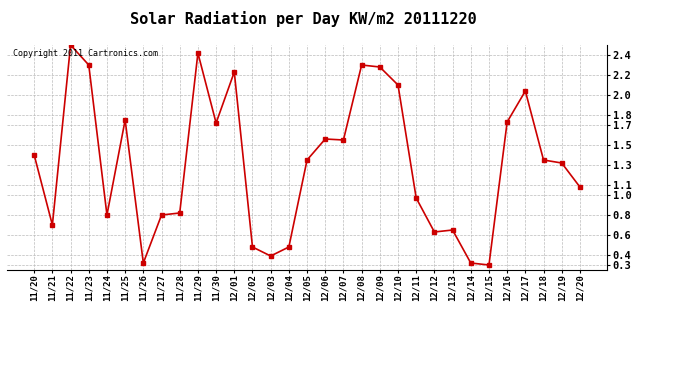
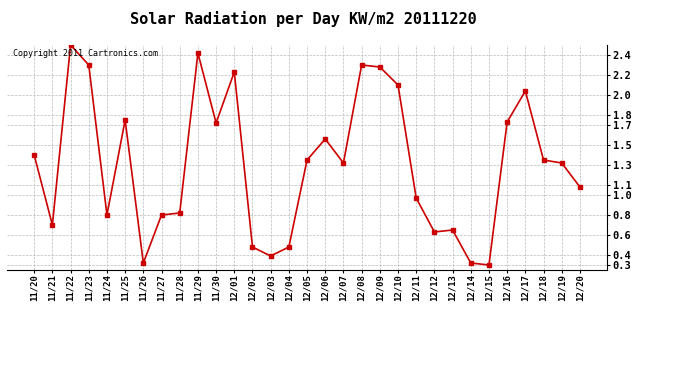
12/07: 1.55 -> 1.32
